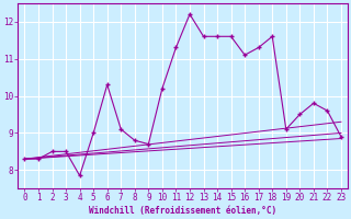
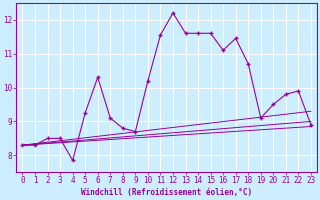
5: 9.00 -> 9.25
11: 11.30 -> 11.55
17: 11.30 -> 11.45
18: 11.60 -> 10.70
22: 9.60 -> 9.90
